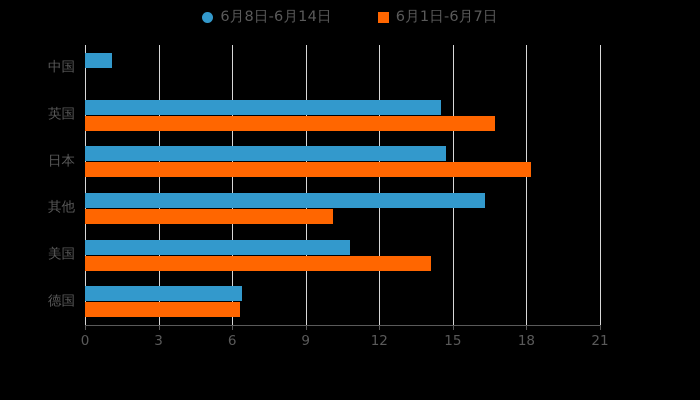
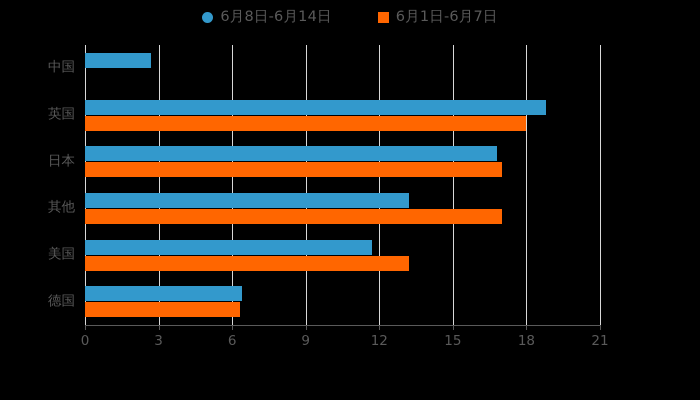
6月8日-6月14日/中国: 1.1 -> 2.7
6月8日-6月14日/英国: 14.5 -> 18.8
6月1日-6月7日/英国: 16.7 -> 18.0
6月8日-6月14日/日本: 14.7 -> 16.8
6月1日-6月7日/日本: 18.2 -> 17.0
6月8日-6月14日/其他: 16.3 -> 13.2
6月1日-6月7日/其他: 10.1 -> 17.0
6月8日-6月14日/美国: 10.8 -> 11.7
6月1日-6月7日/美国: 14.1 -> 13.2
